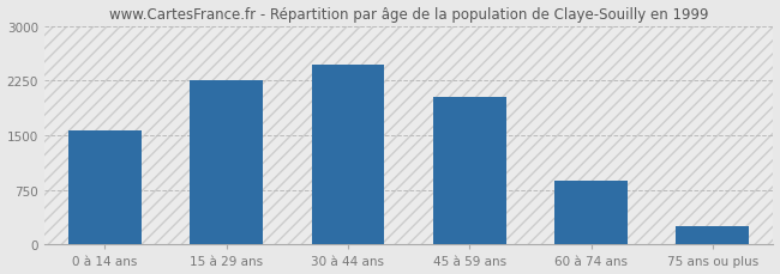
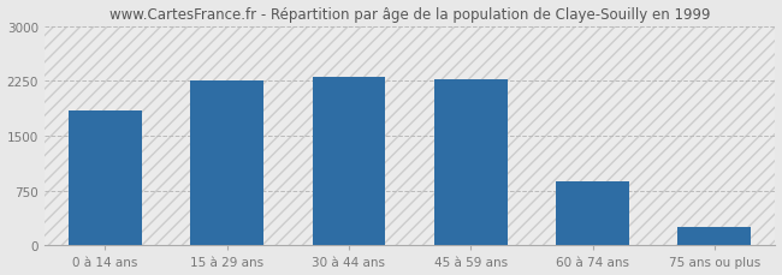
0 à 14 ans: 1560 -> 1850
30 à 44 ans: 2460 -> 2310
45 à 59 ans: 2020 -> 2270
